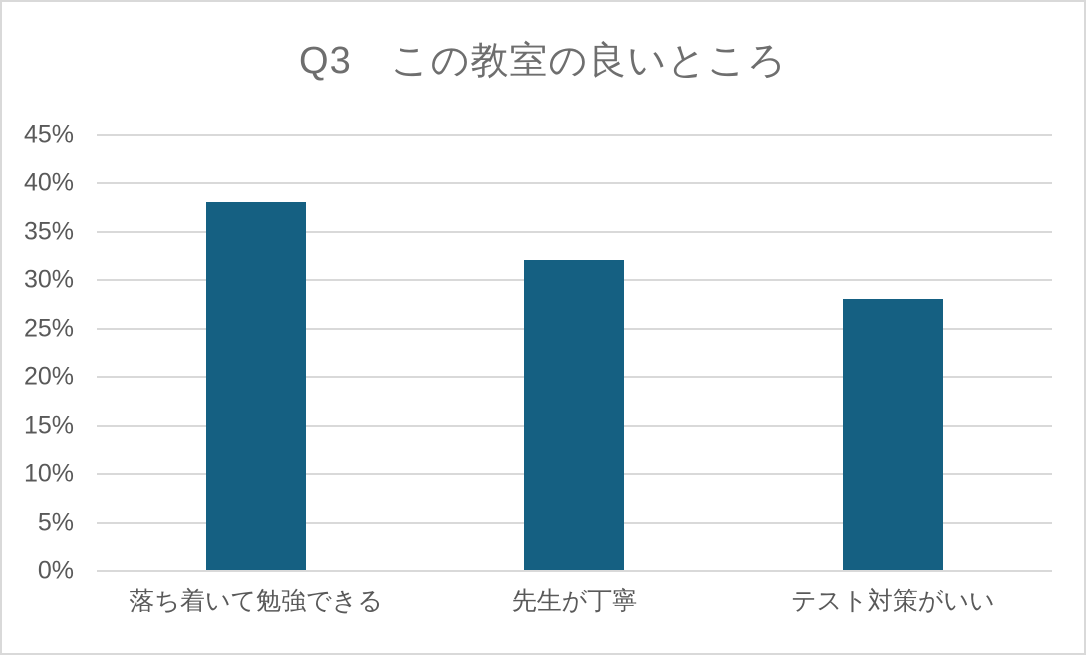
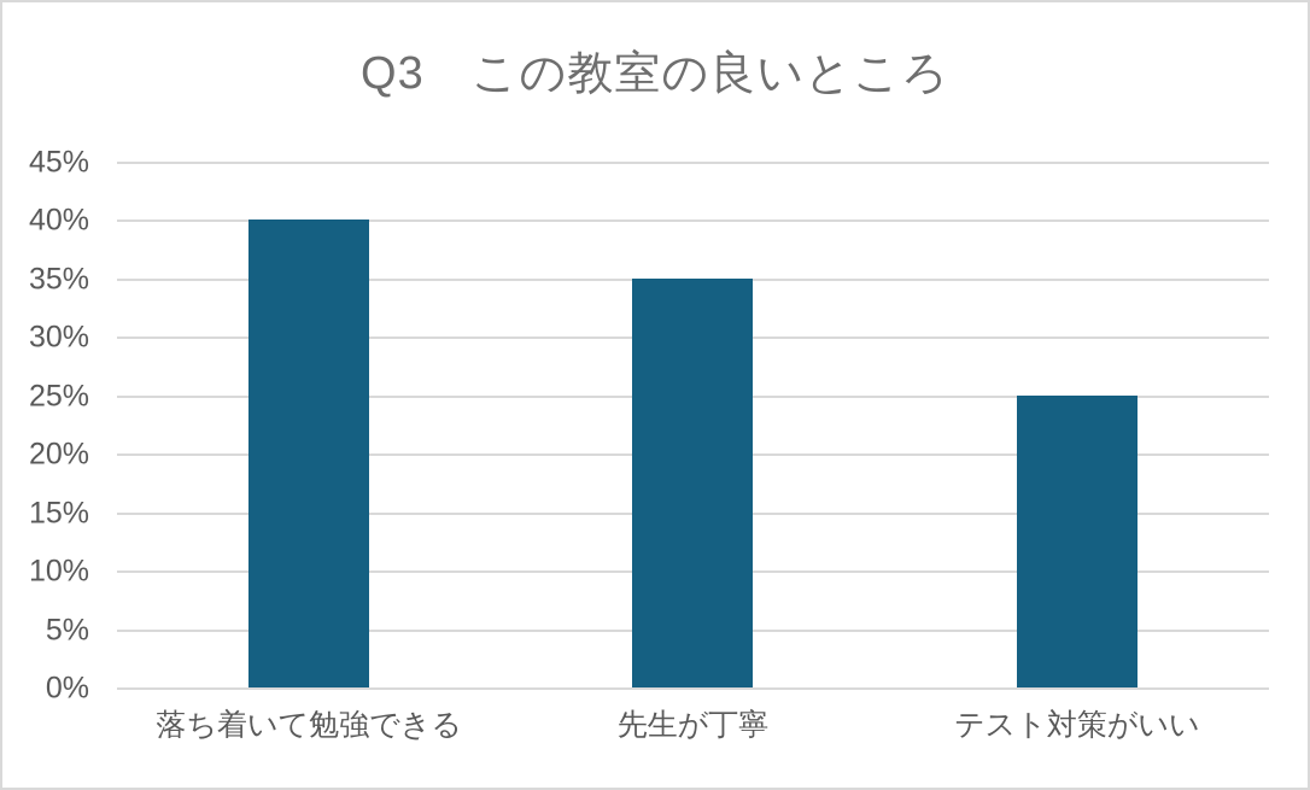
落ち着いて勉強できる: 38% -> 40%
先生が丁寧: 32% -> 35%
テスト対策がいい: 28% -> 25%
